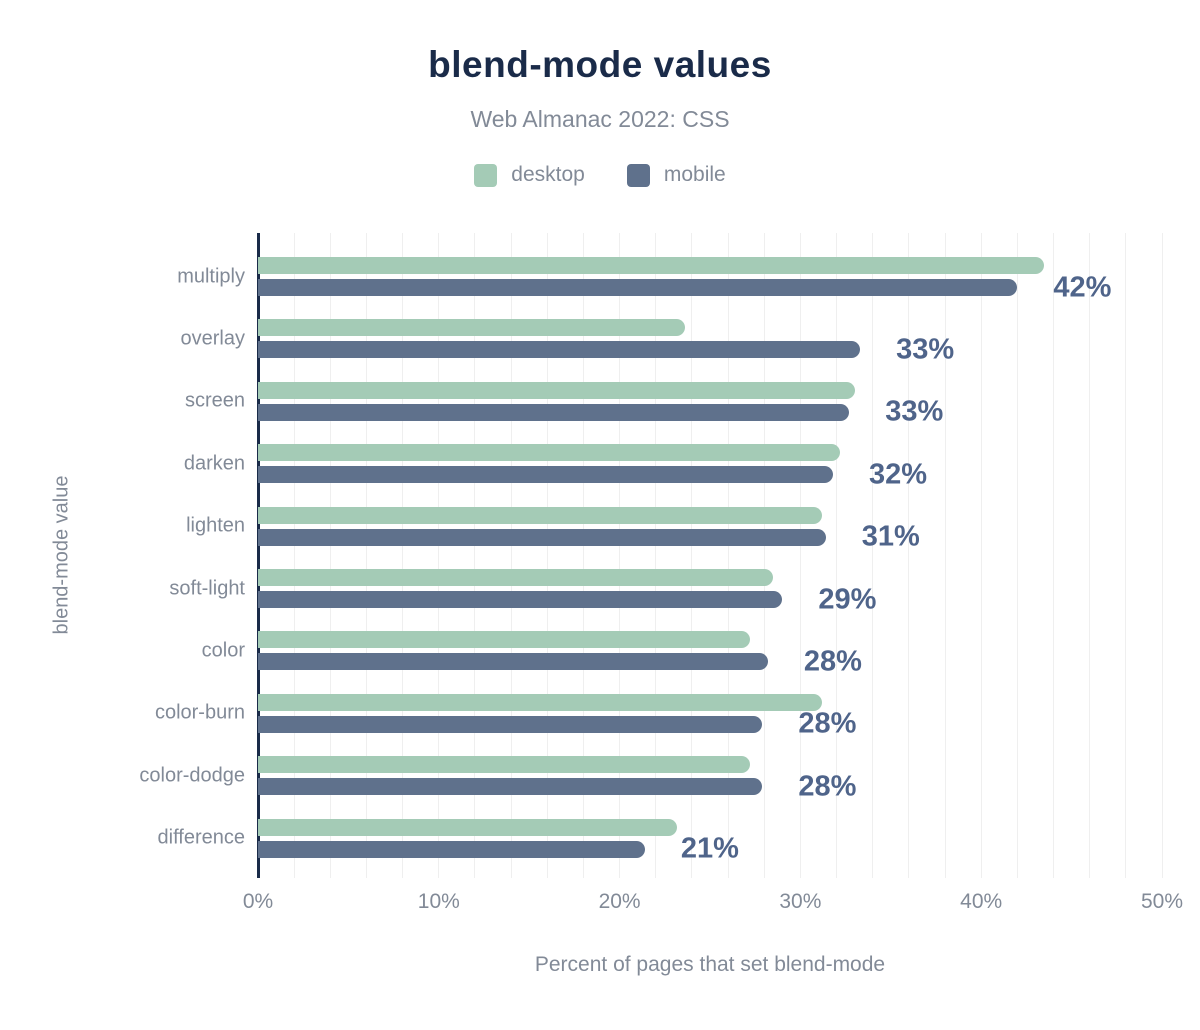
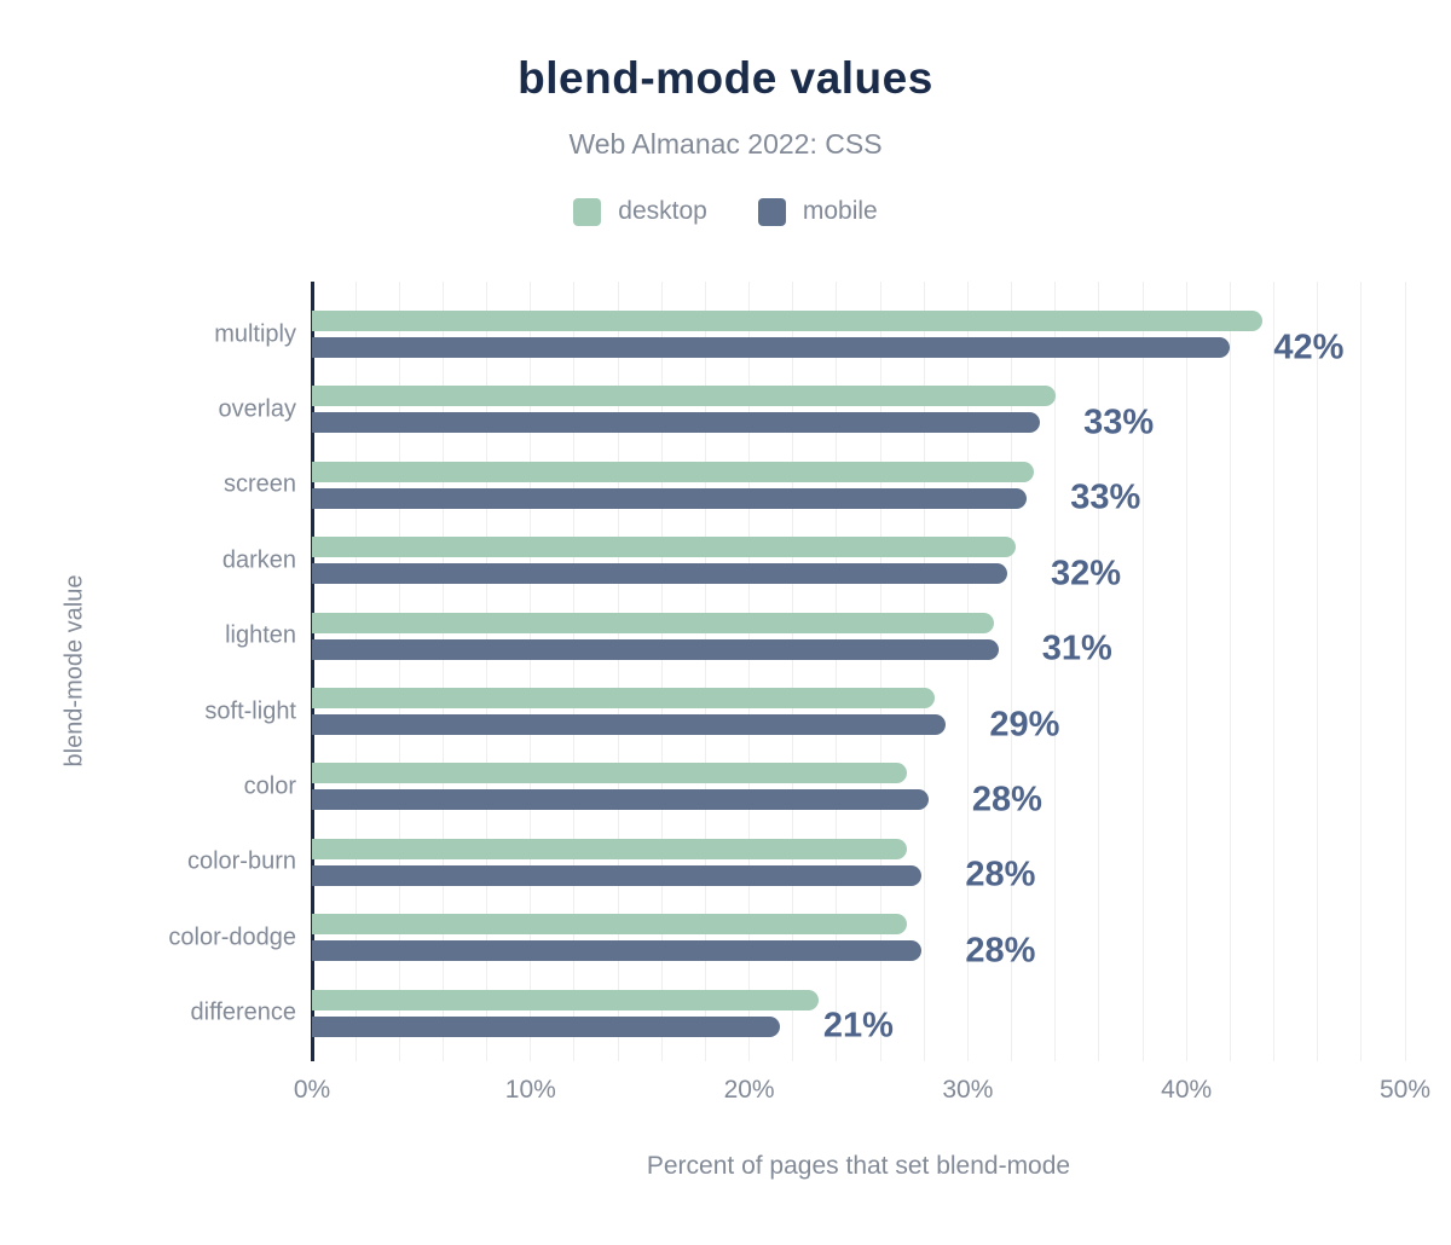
desktop/overlay: 23.6% -> 34.0%
desktop/color-burn: 31.2% -> 27.2%
